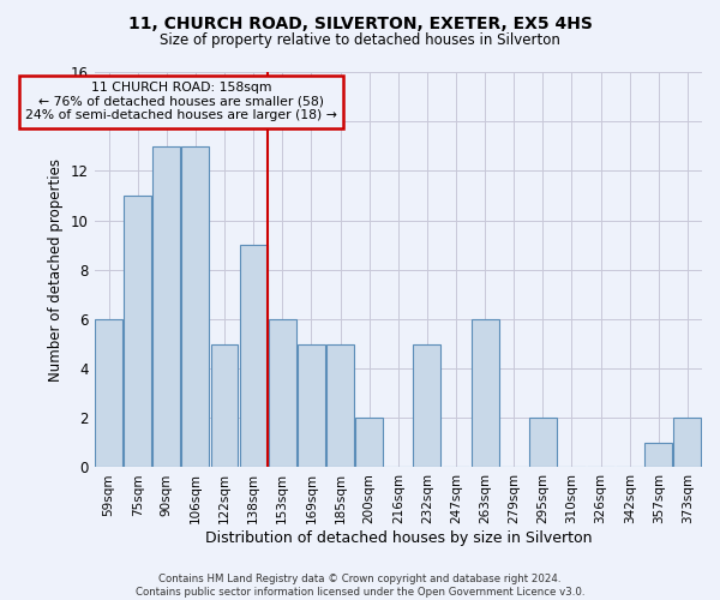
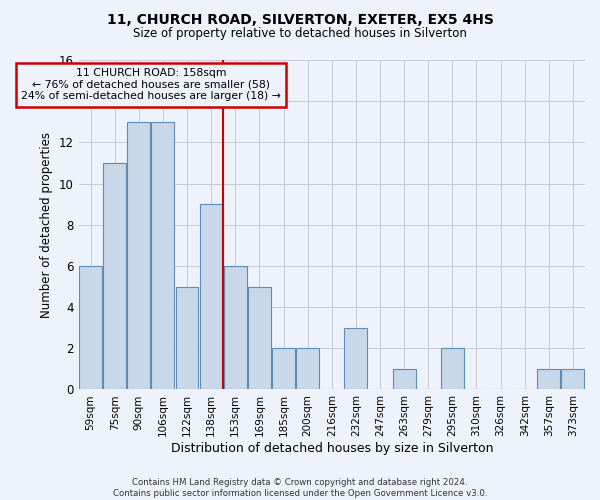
185sqm: 5 -> 2
232sqm: 5 -> 3
263sqm: 6 -> 1
373sqm: 2 -> 1
